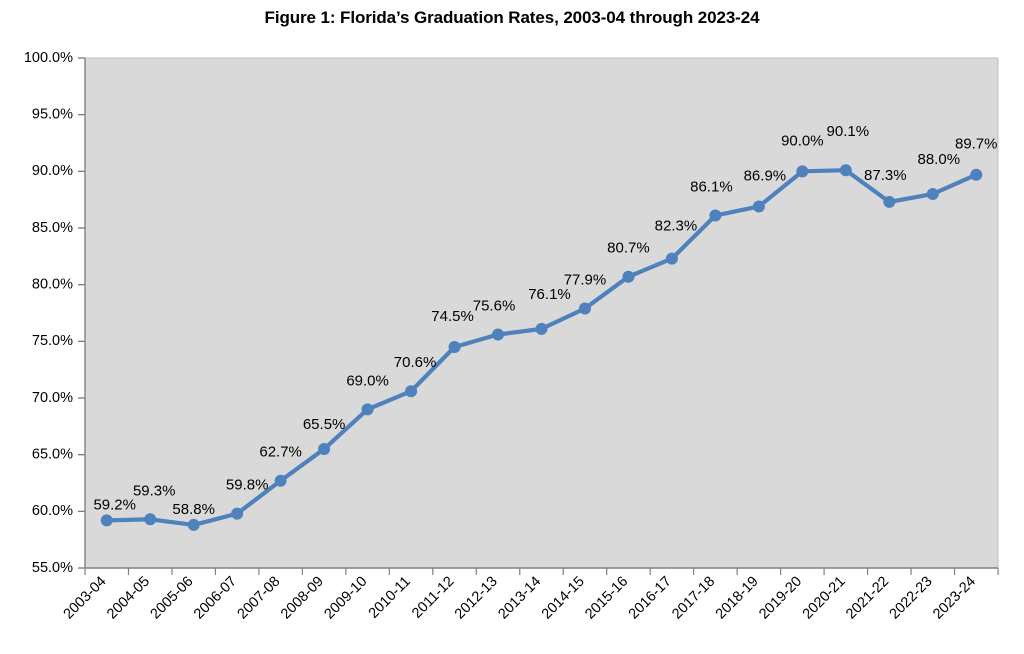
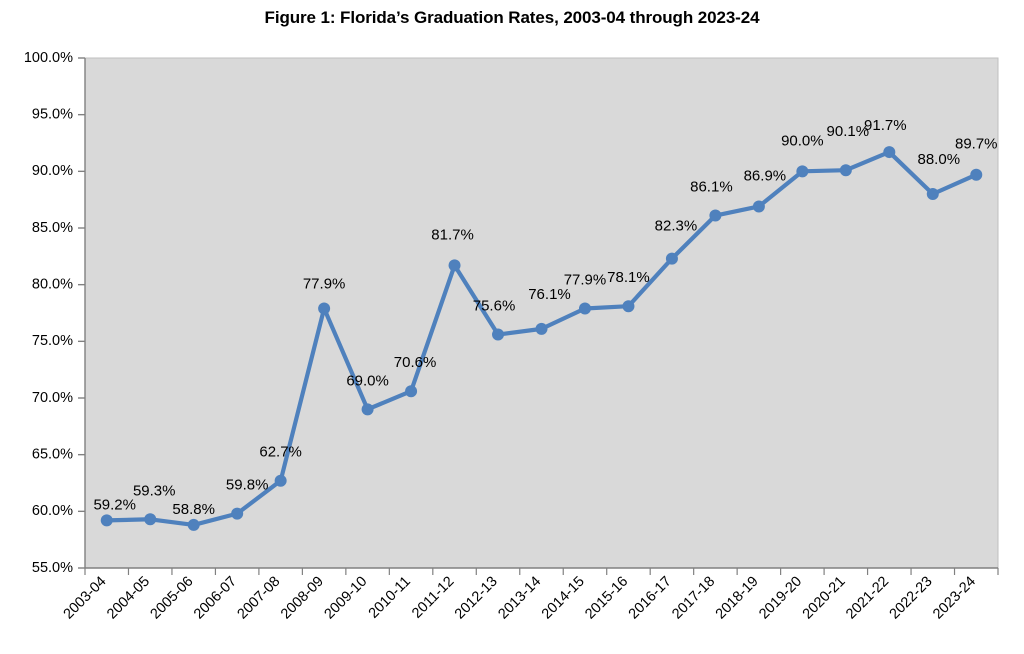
2008-09: 65.5% -> 77.9%
2011-12: 74.5% -> 81.7%
2015-16: 80.7% -> 78.1%
2021-22: 87.3% -> 91.7%
